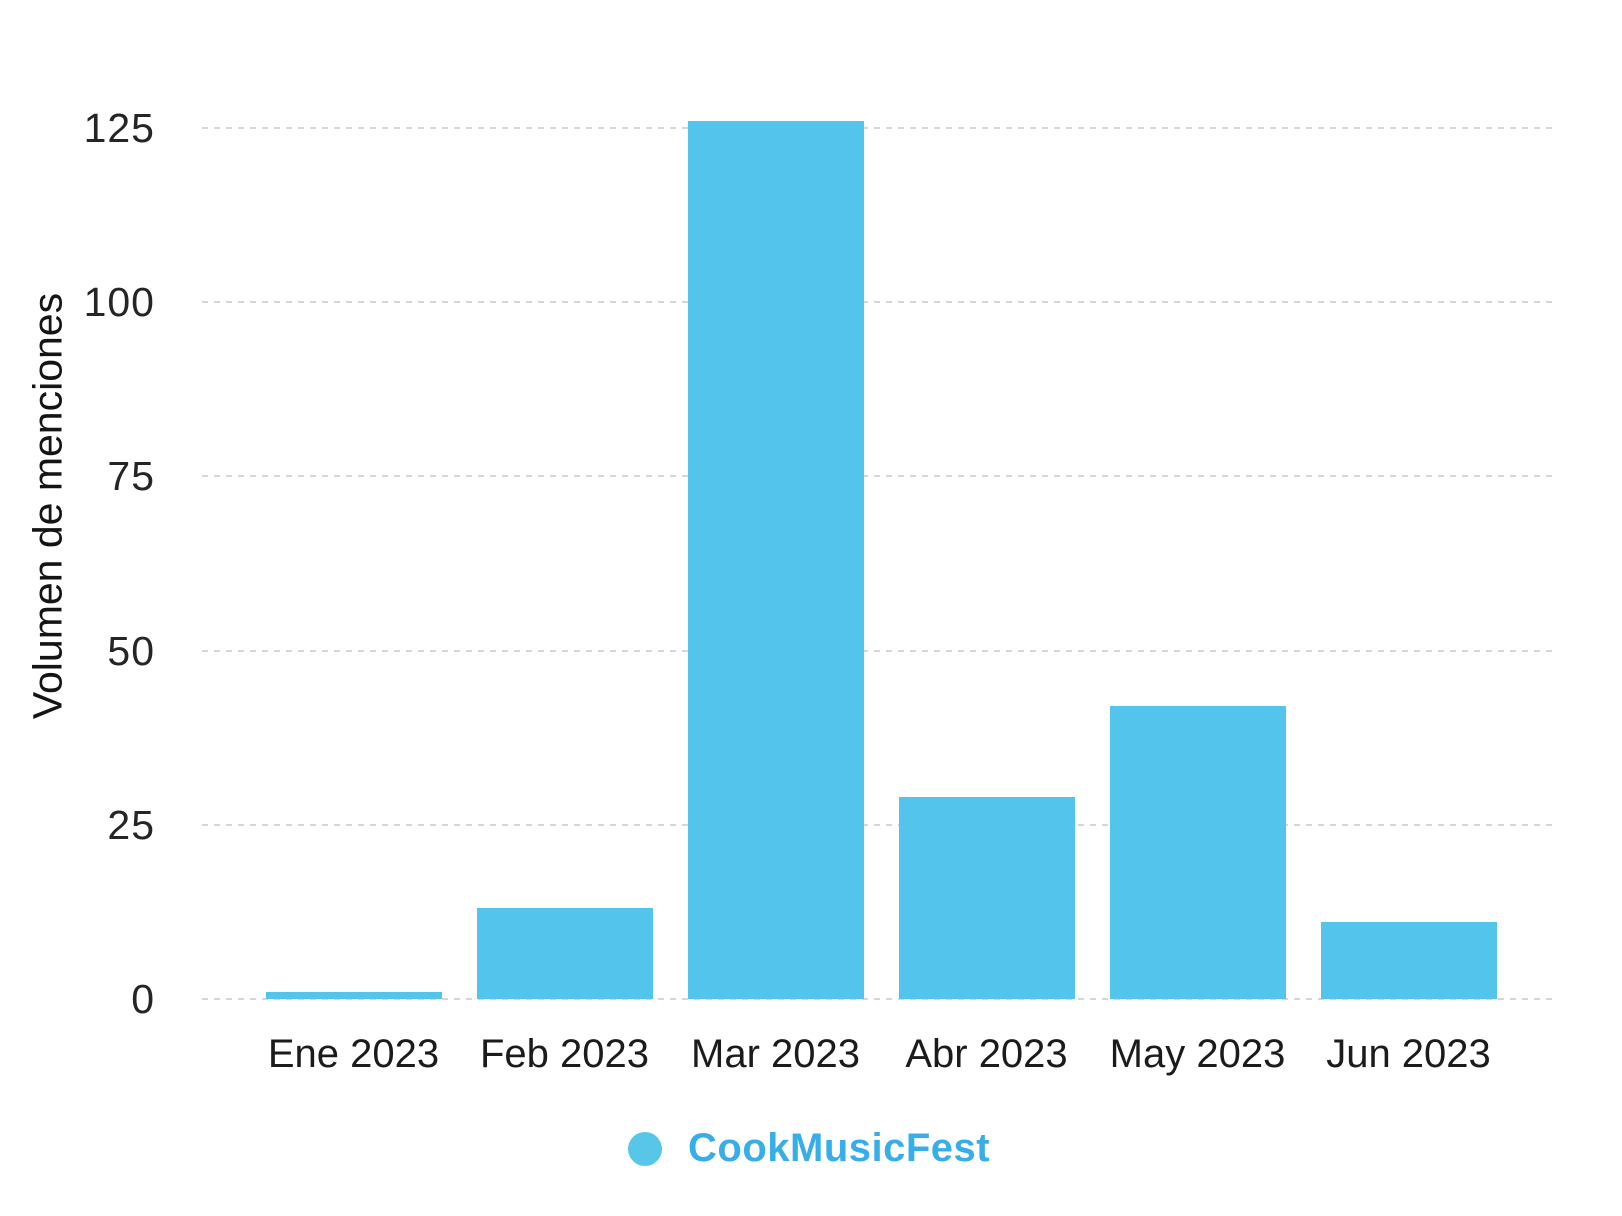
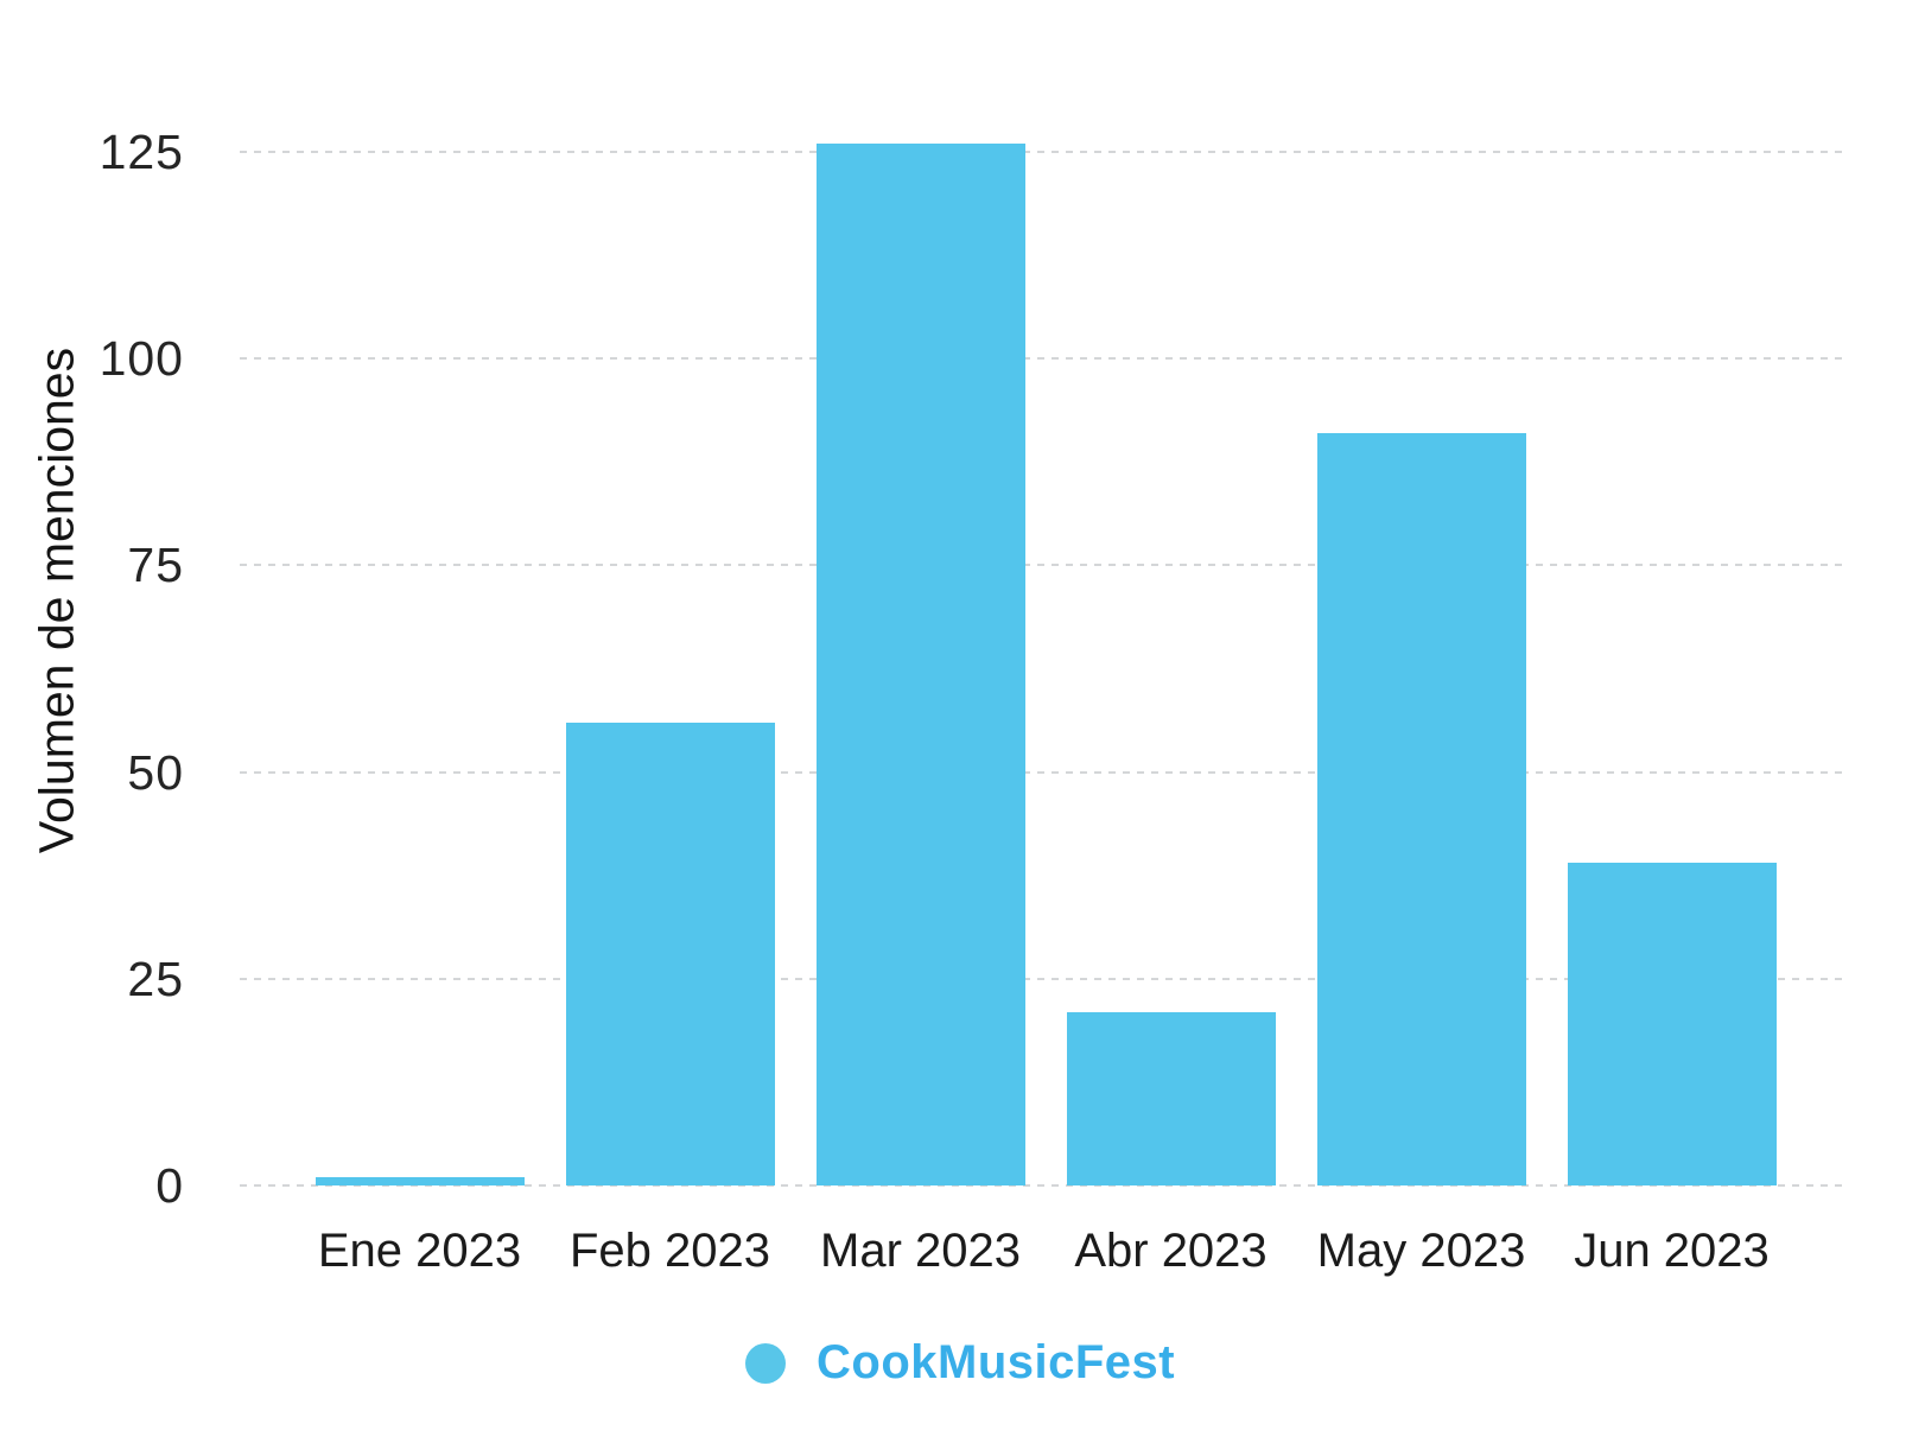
Feb 2023: 13 -> 56
Abr 2023: 29 -> 21
May 2023: 42 -> 91
Jun 2023: 11 -> 39
